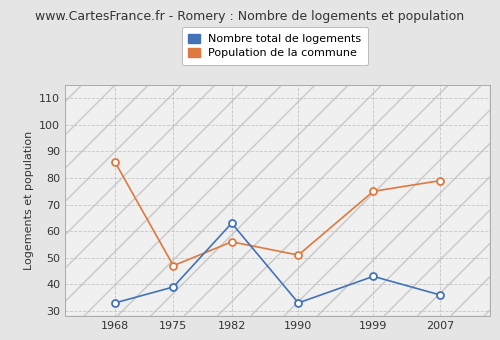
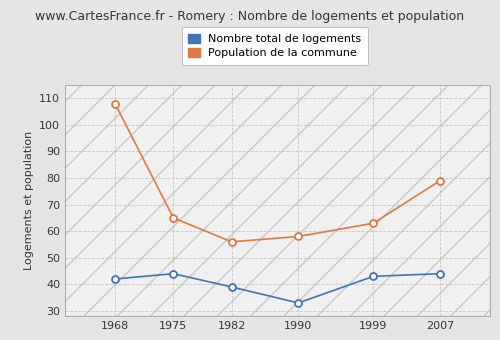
Nombre total de logements/1968: 33 -> 42
Population de la commune/1968: 86 -> 108
Nombre total de logements/1975: 39 -> 44
Population de la commune/1975: 47 -> 65
Nombre total de logements/1982: 63 -> 39
Population de la commune/1990: 51 -> 58
Population de la commune/1999: 75 -> 63
Nombre total de logements/2007: 36 -> 44
